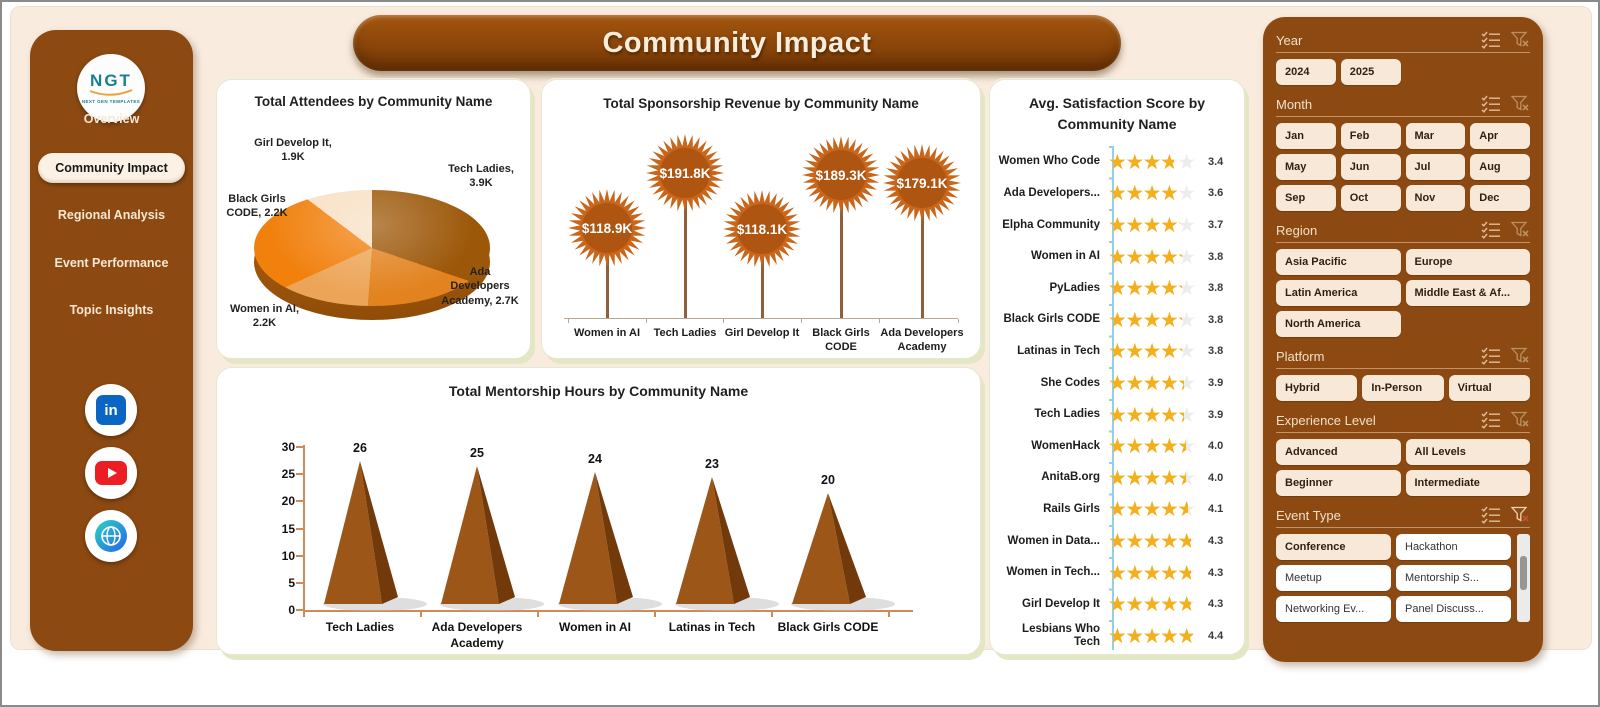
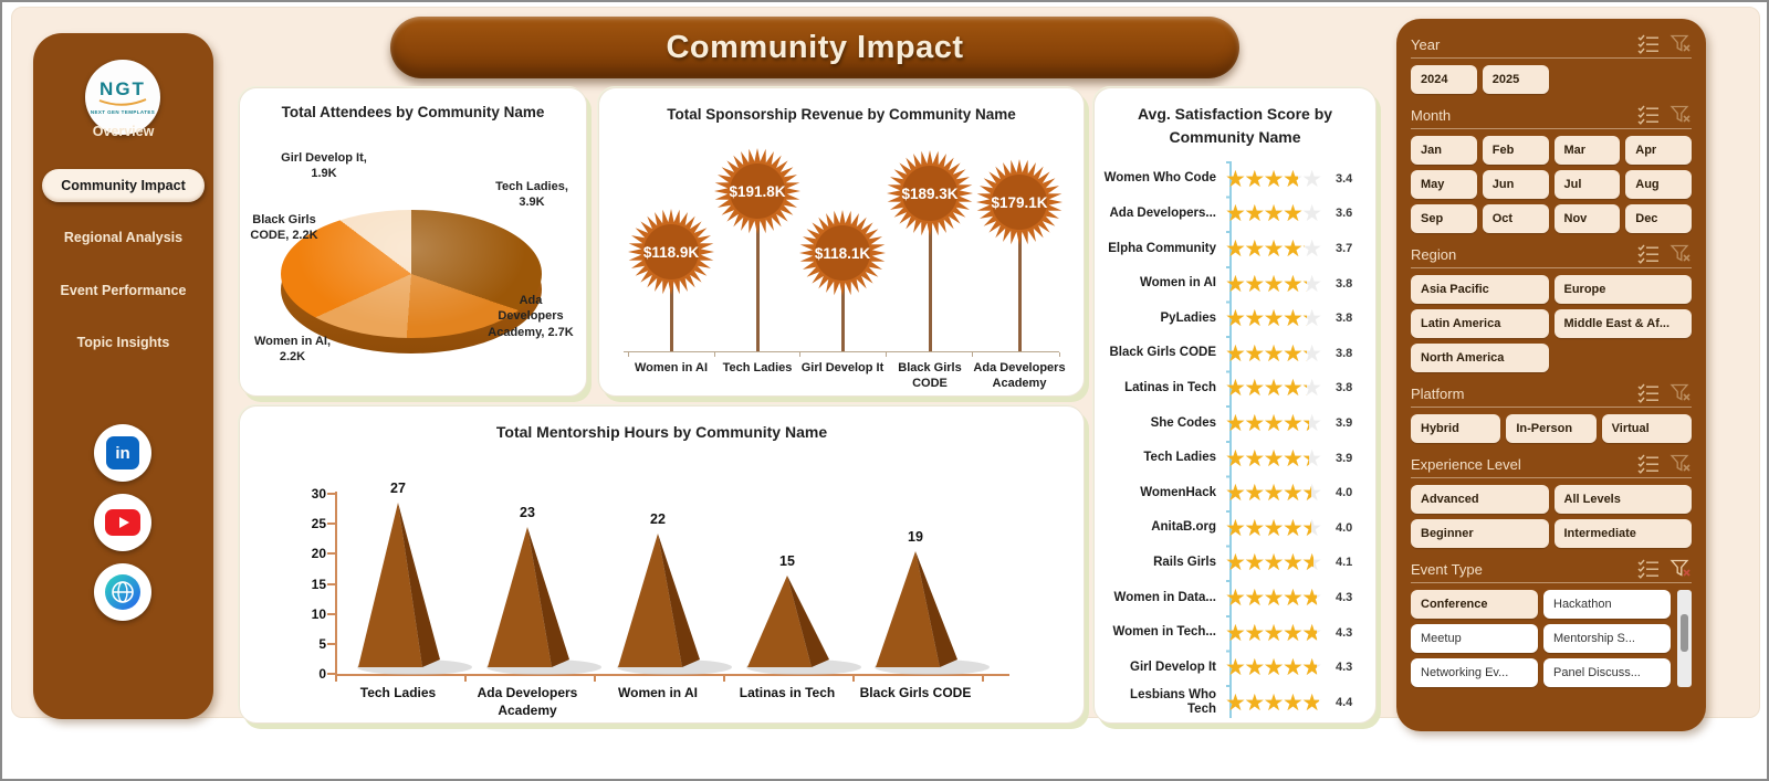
Total Mentorship Hours by Community Name/Tech Ladies: 26 -> 27
Total Mentorship Hours by Community Name/Ada Developers Academy: 25 -> 23
Total Mentorship Hours by Community Name/Women in AI: 24 -> 22
Total Mentorship Hours by Community Name/Latinas in Tech: 23 -> 15
Total Mentorship Hours by Community Name/Black Girls CODE: 20 -> 19
